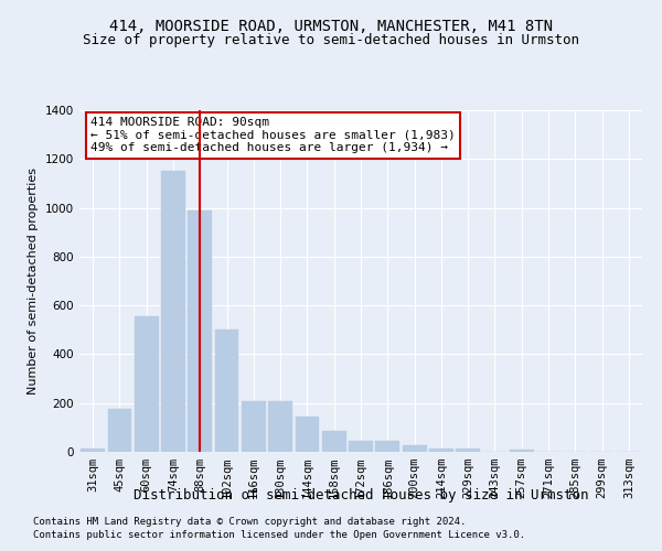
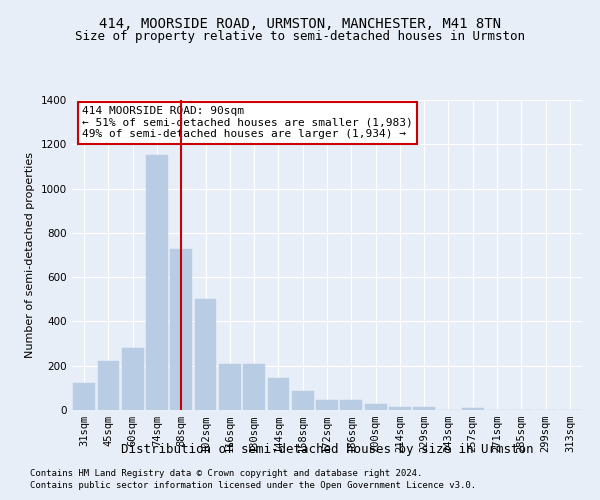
31sqm: 15 -> 120
45sqm: 175 -> 220
60sqm: 555 -> 280
88sqm: 990 -> 725
